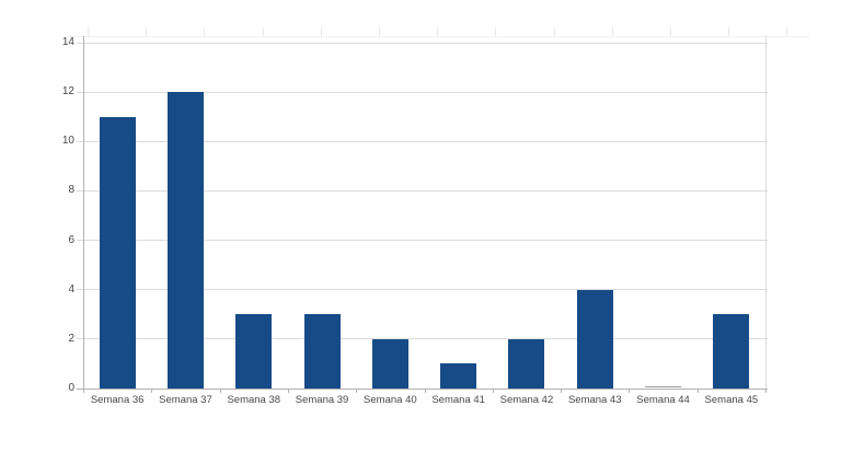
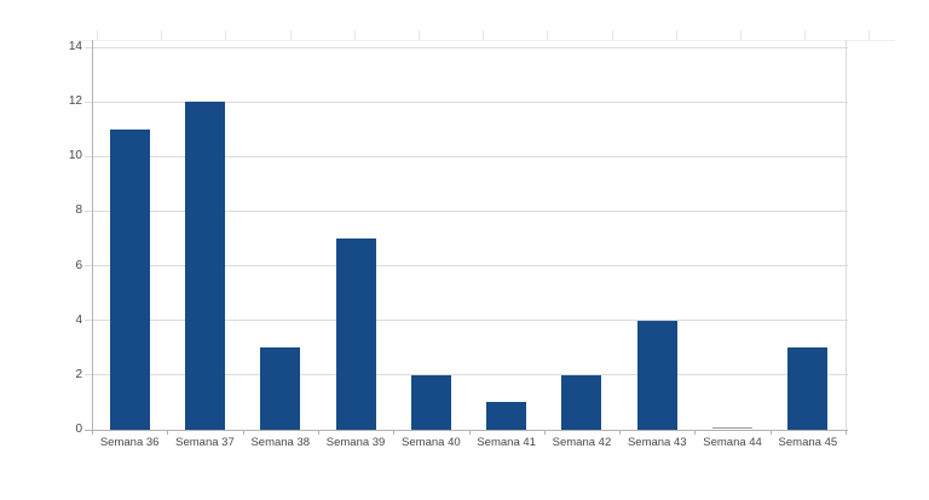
Semana 39: 3 -> 7
